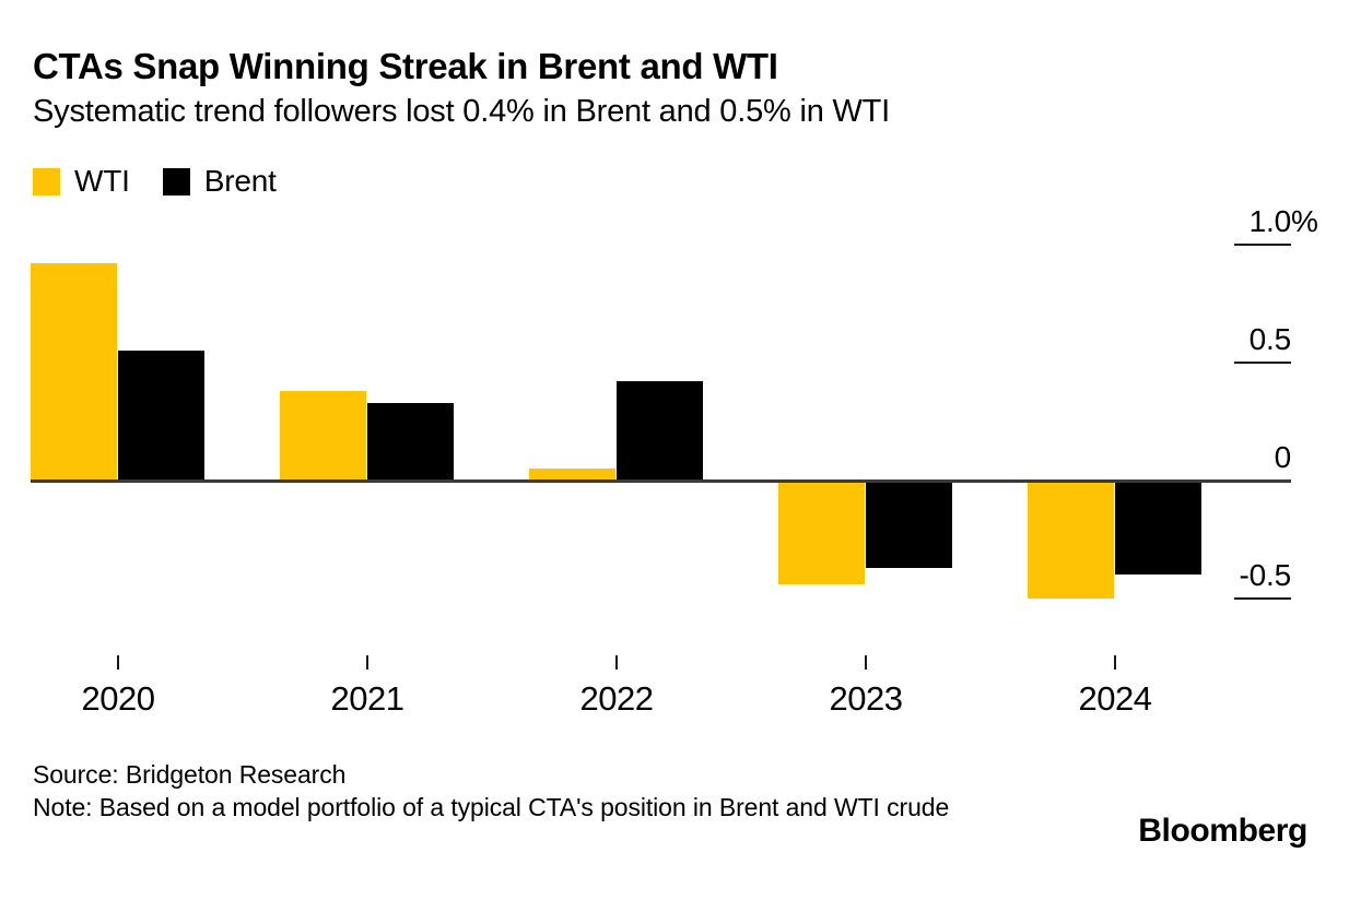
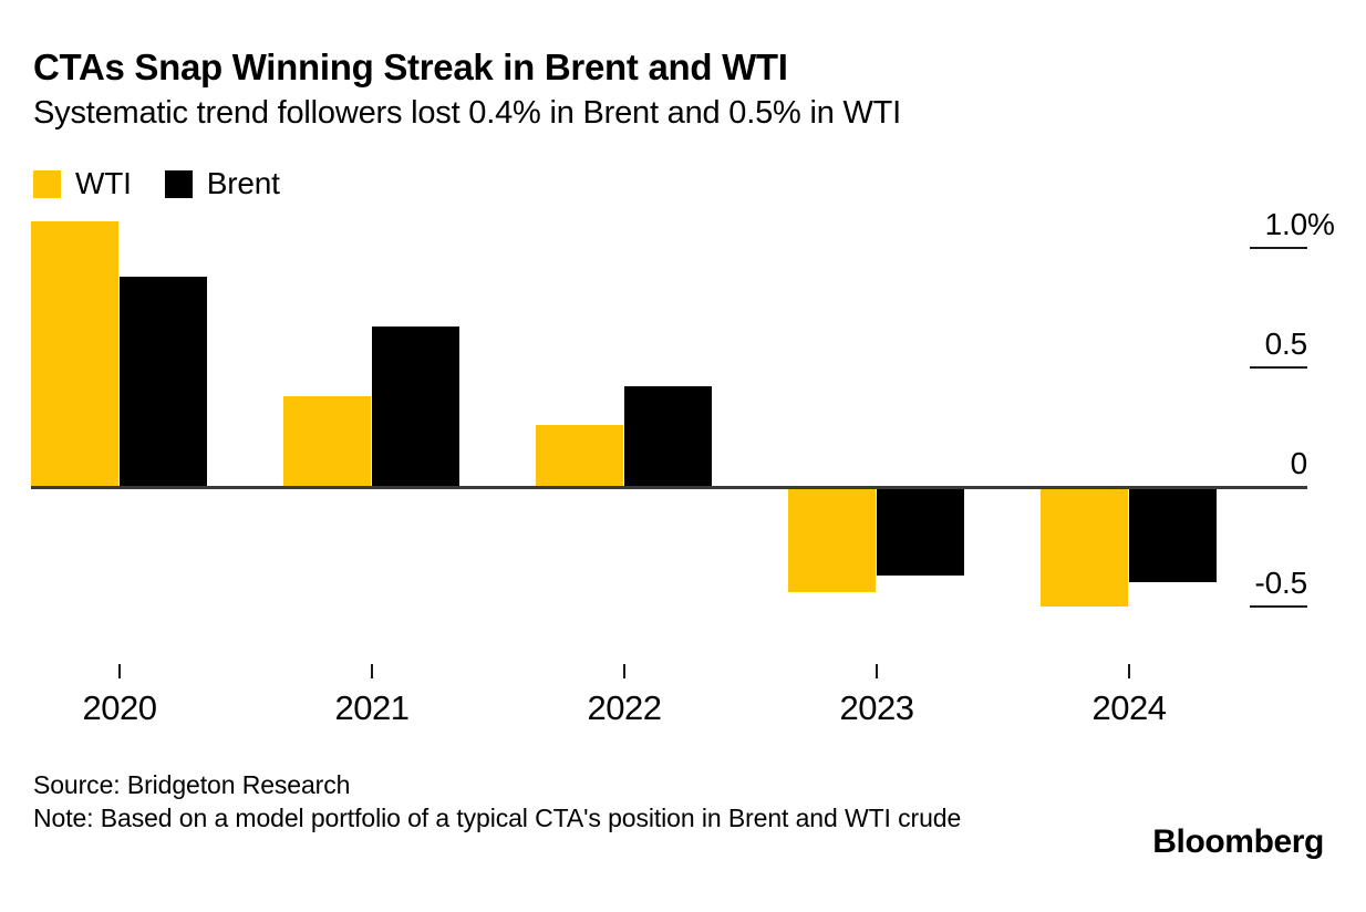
WTI/2020: 0.92 -> 1.11
Brent/2020: 0.55 -> 0.88
Brent/2021: 0.33 -> 0.67
WTI/2022: 0.05 -> 0.26
